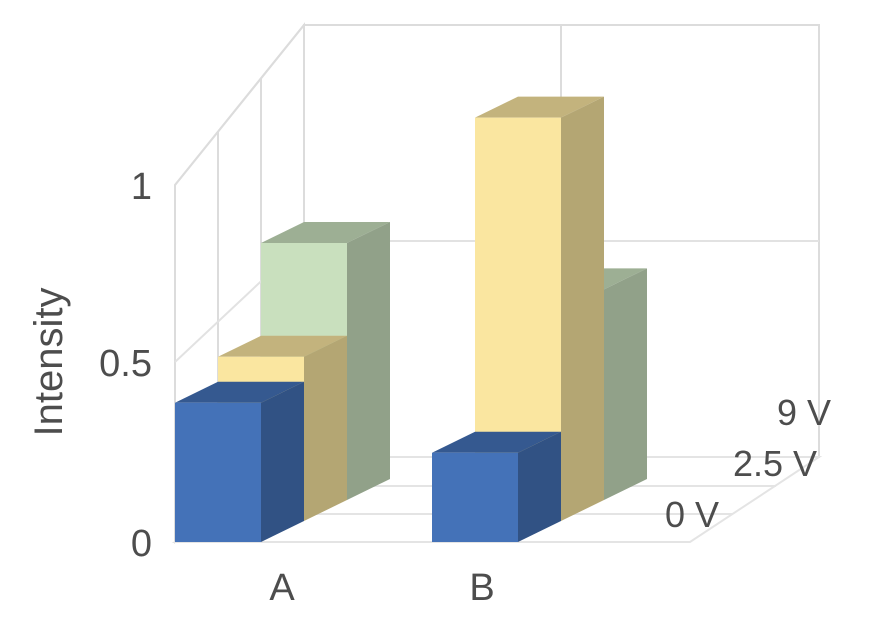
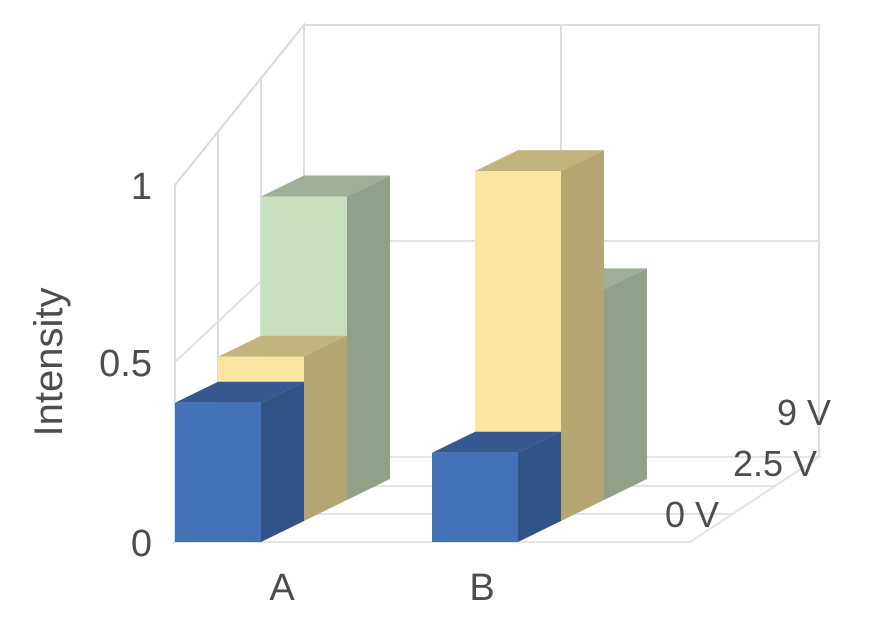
9 V/A: 0.72 -> 0.85
2.5 V/B: 1.13 -> 0.98
